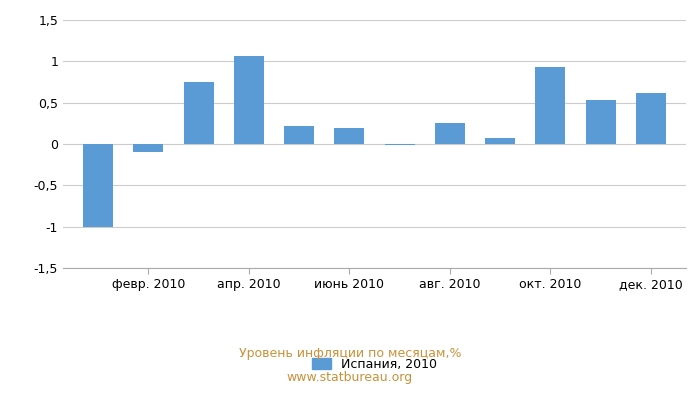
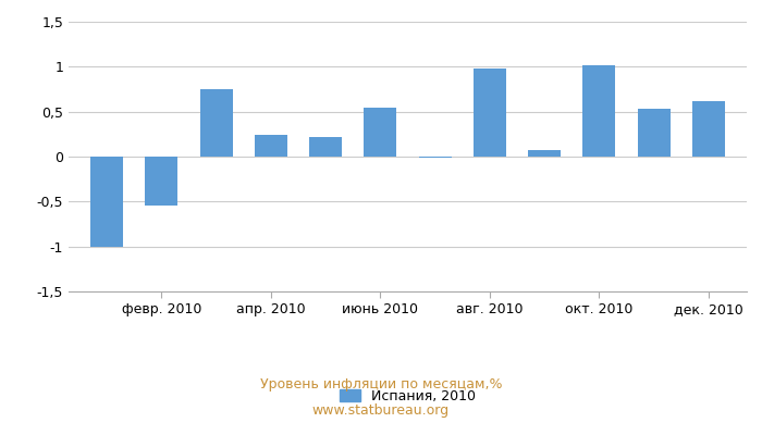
февр. 2010: -0,10 -> -0,54
апр. 2010: 1,07 -> 0,24
июнь 2010: 0,19 -> 0,54
авг. 2010: 0,26 -> 0,98
окт. 2010: 0,93 -> 1,02
